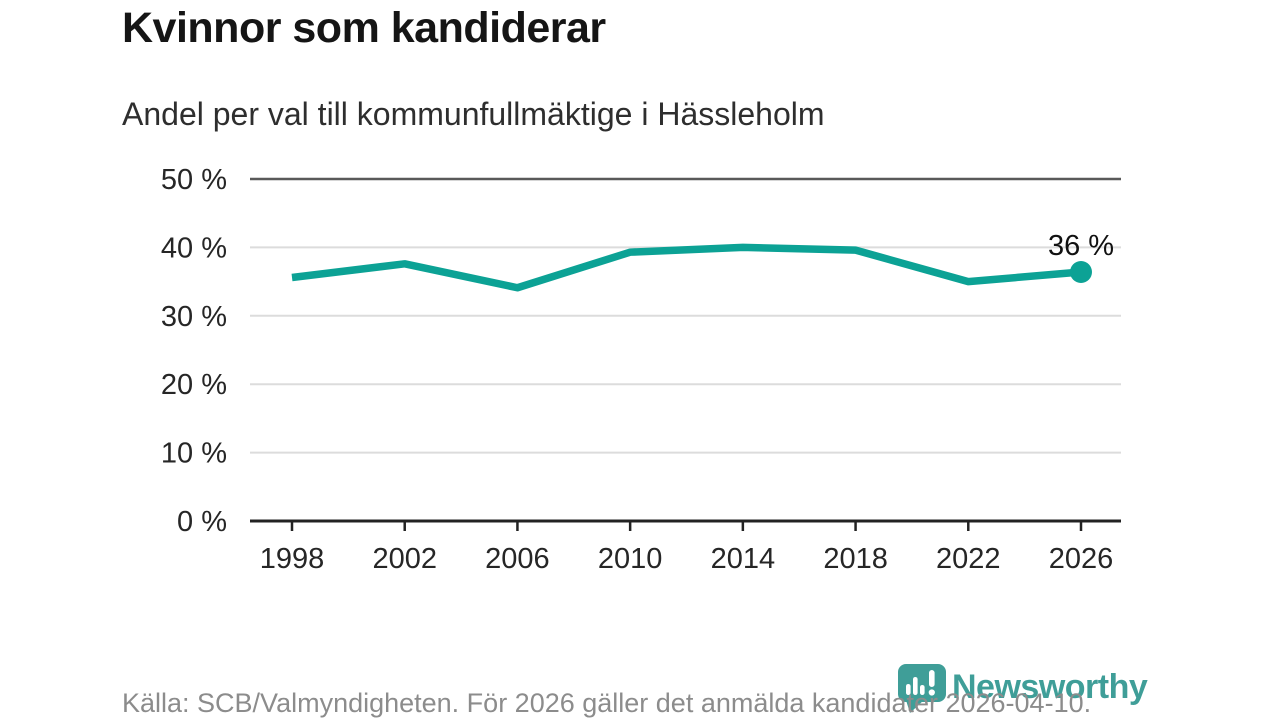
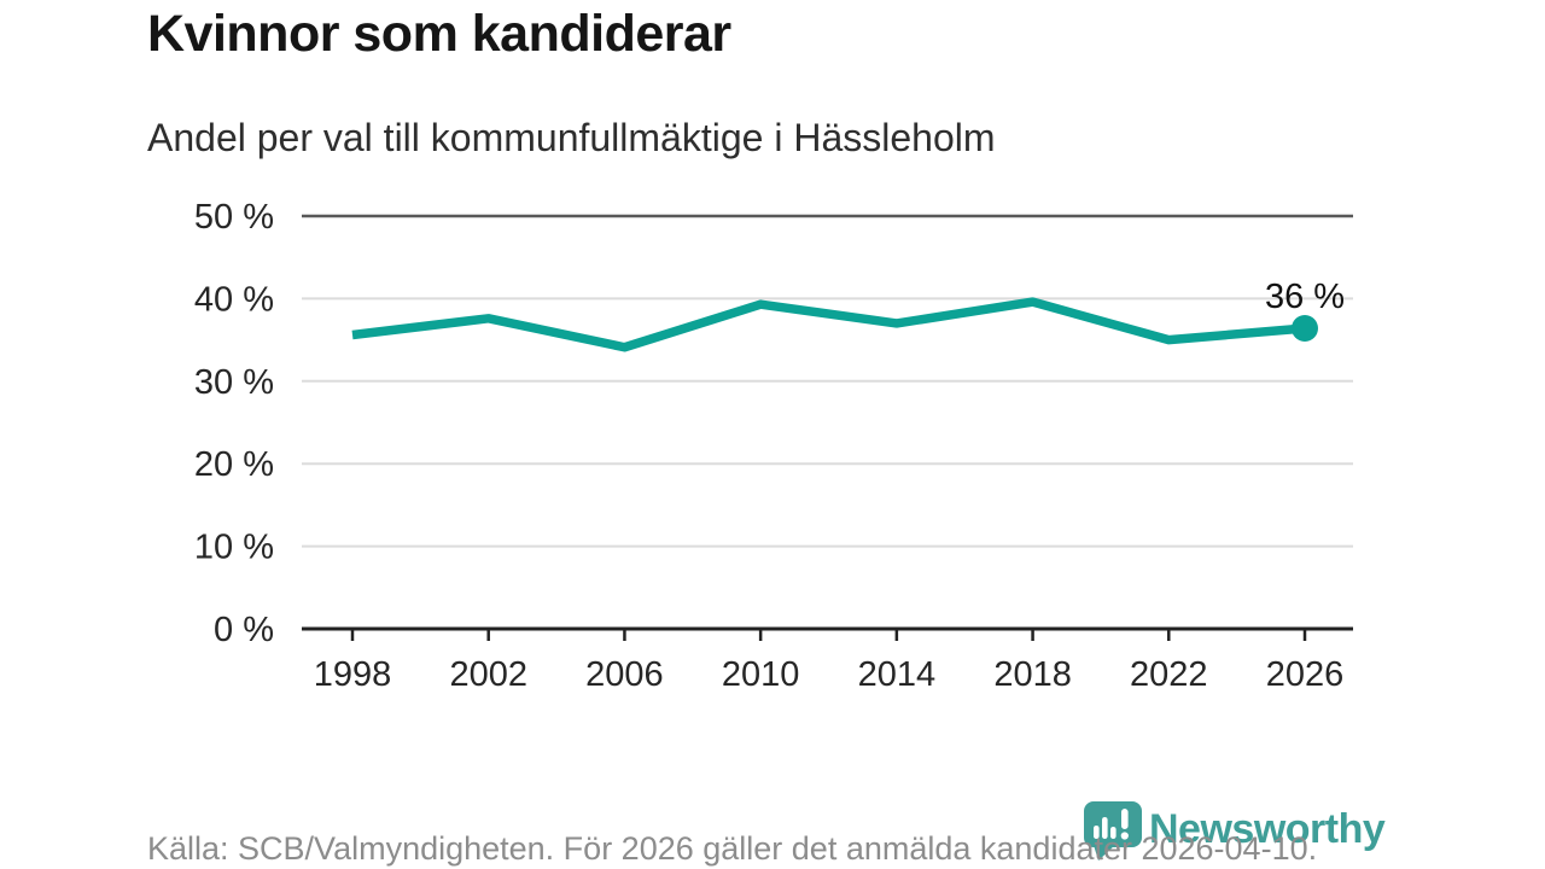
2014: 40% -> 37%
